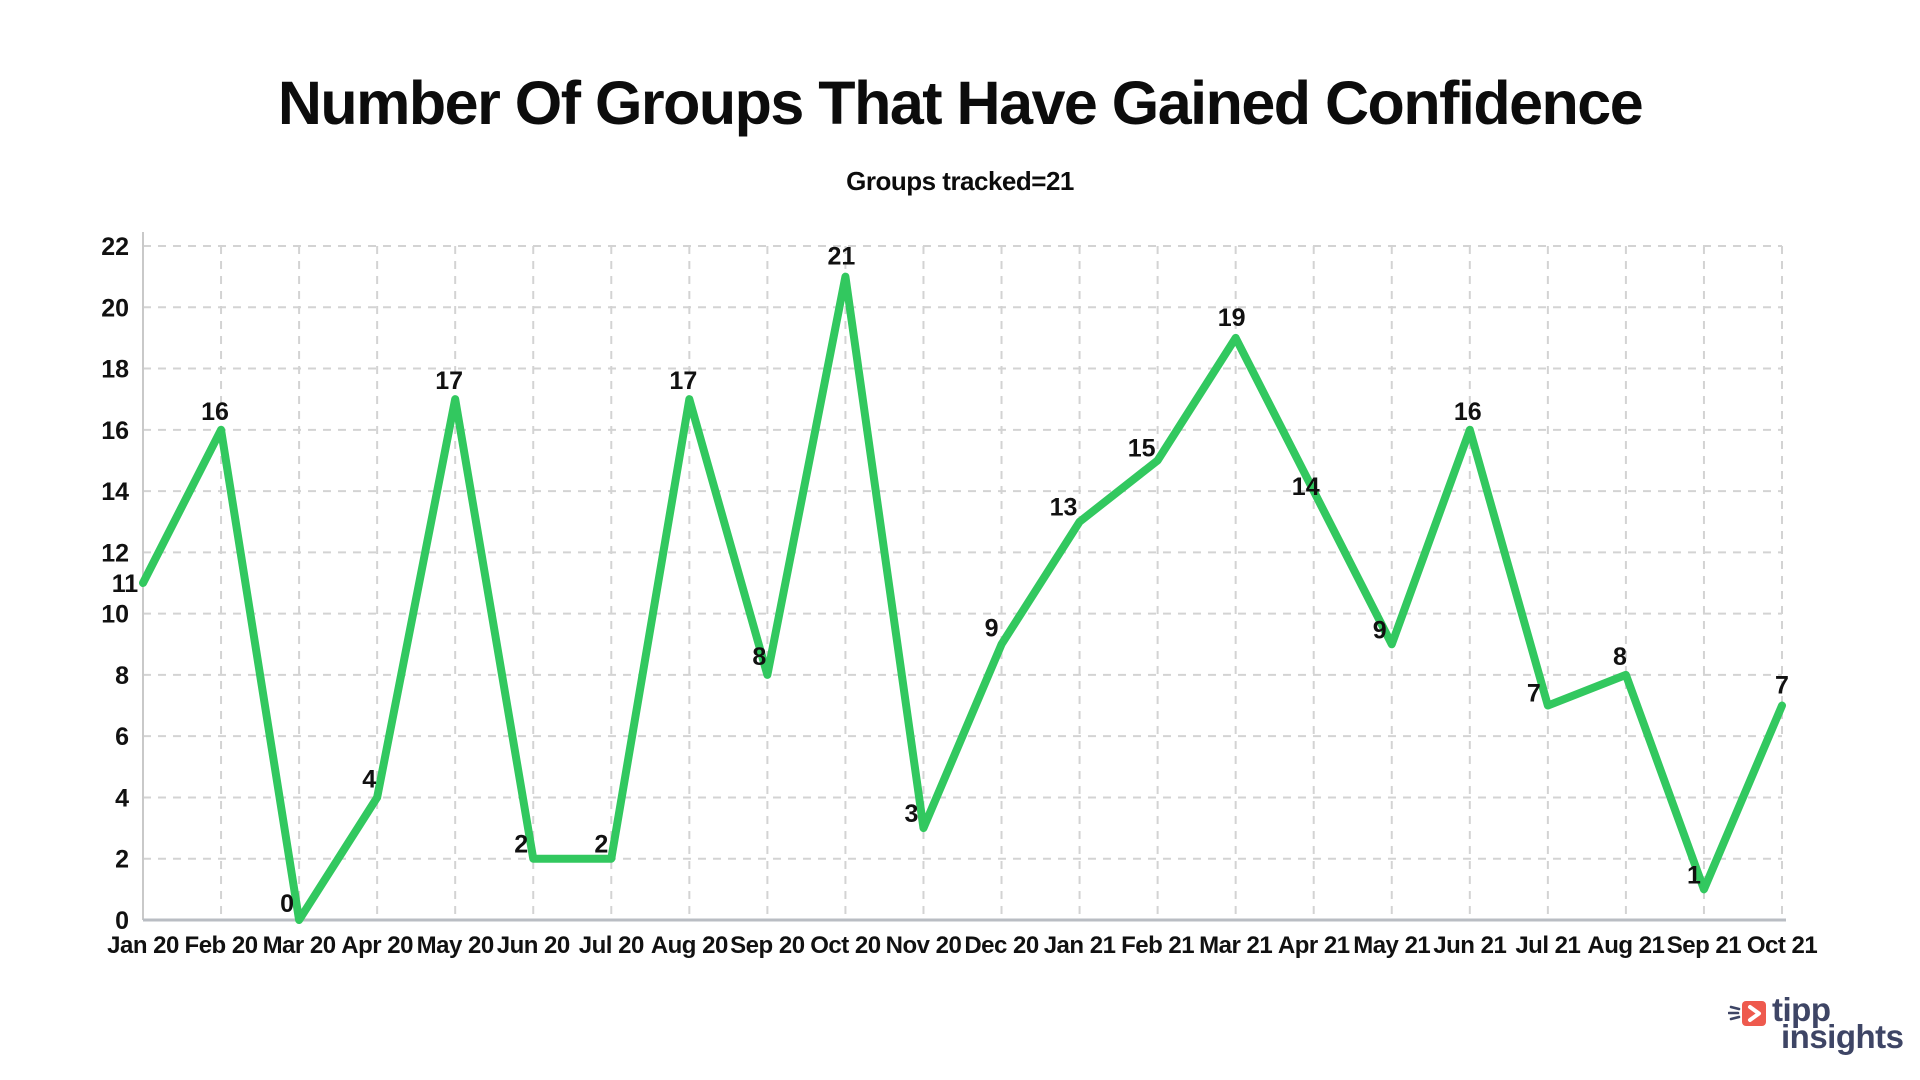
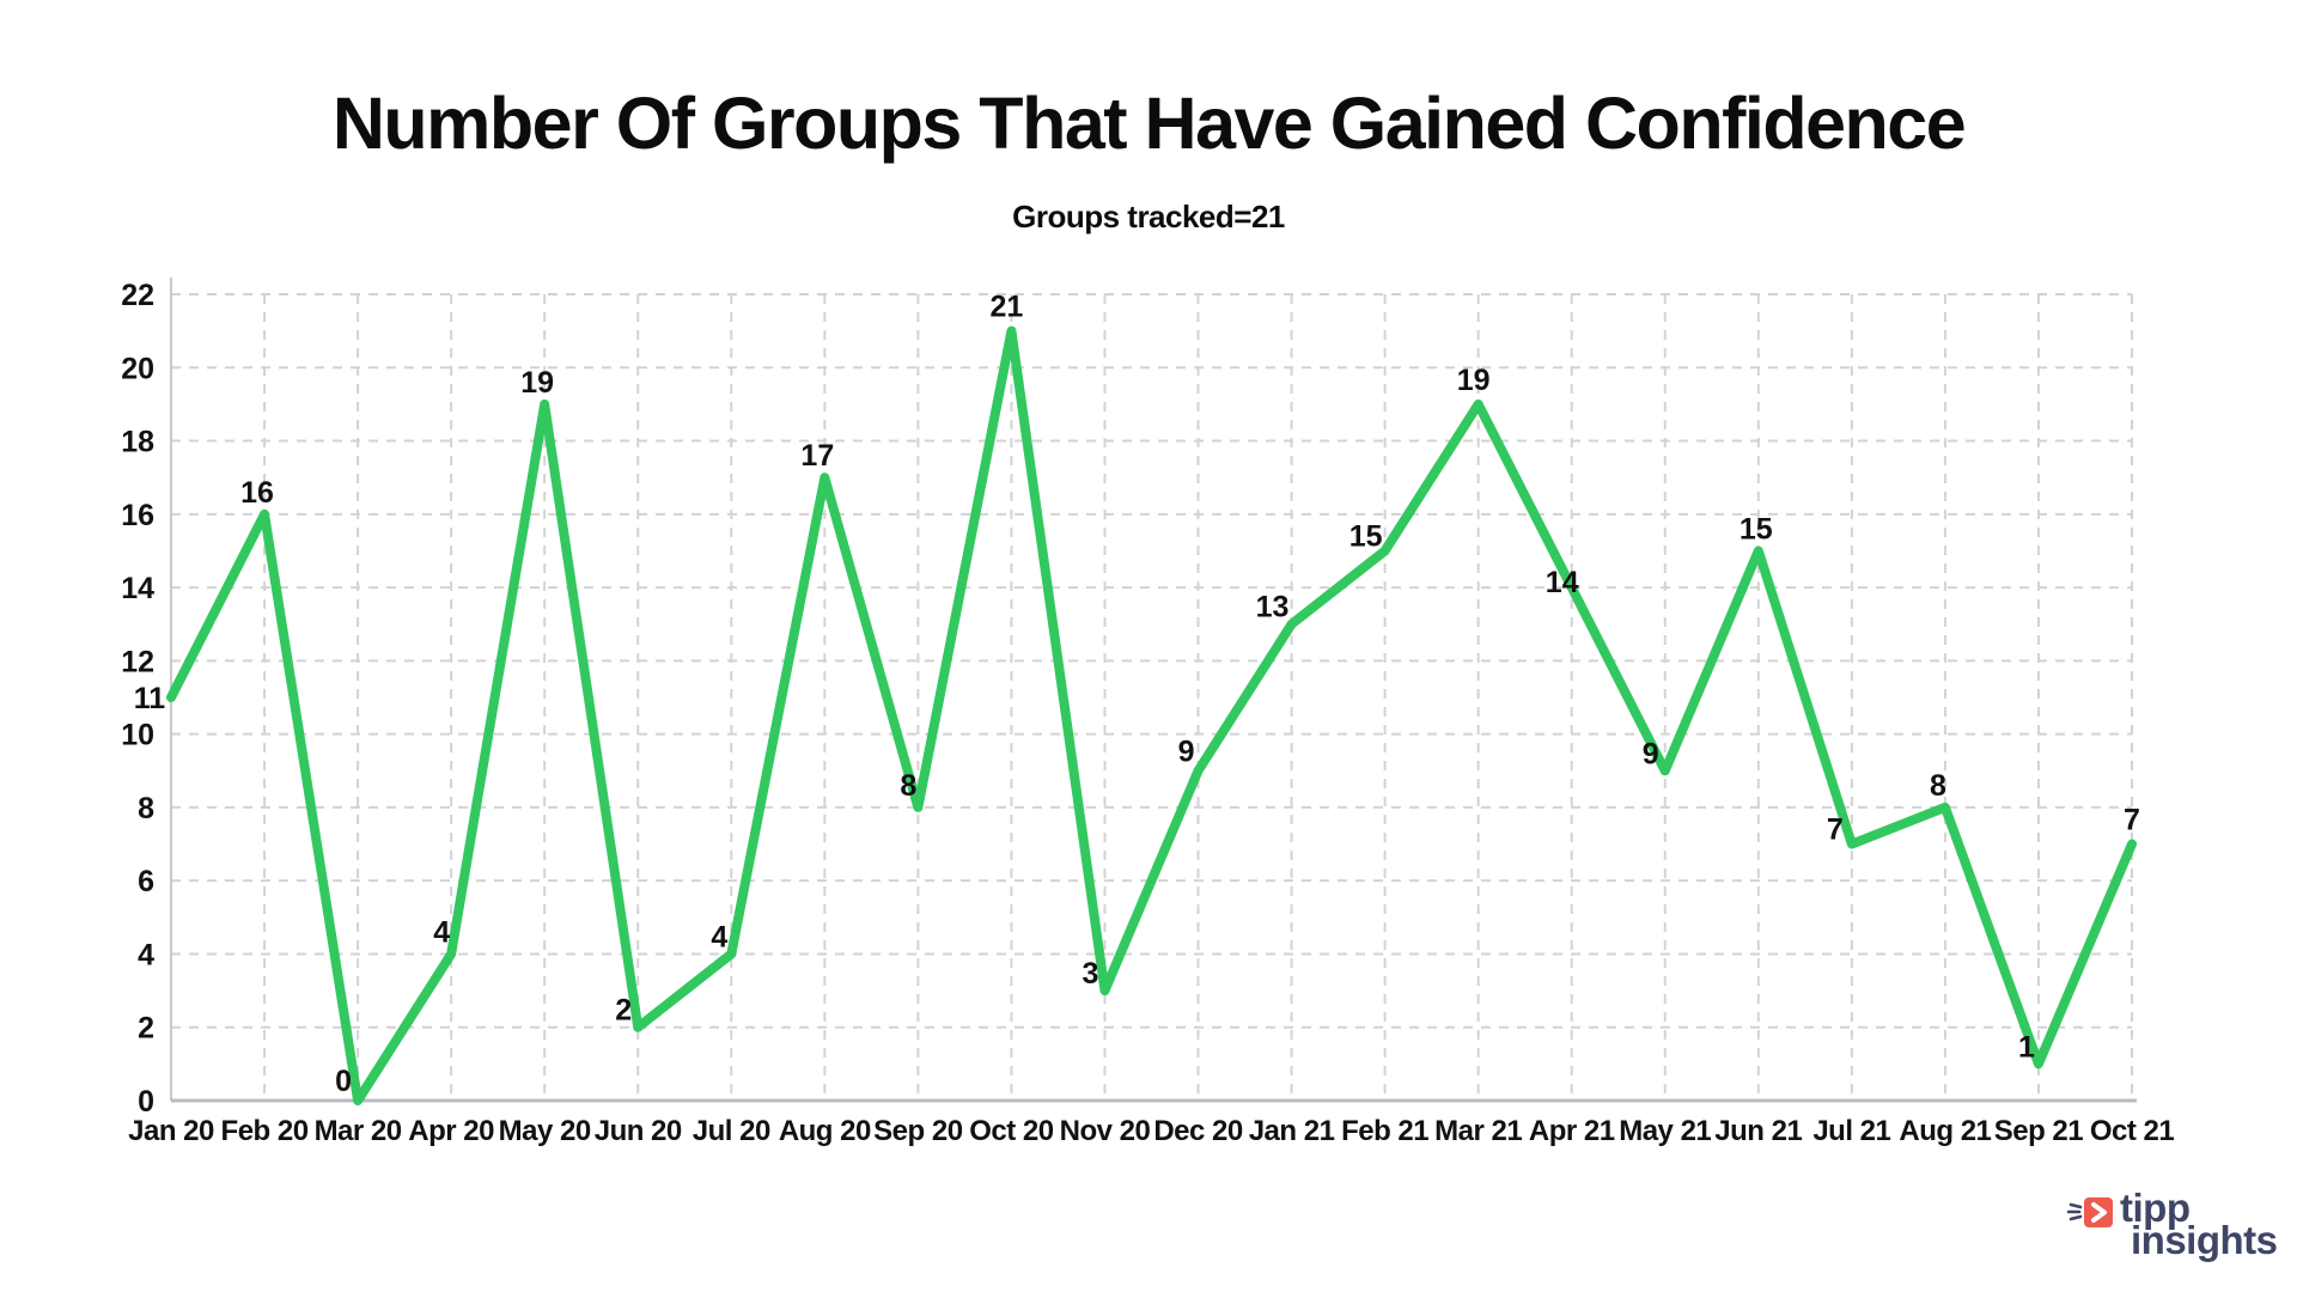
May 20: 17 -> 19
Jul 20: 2 -> 4
Jun 21: 16 -> 15
